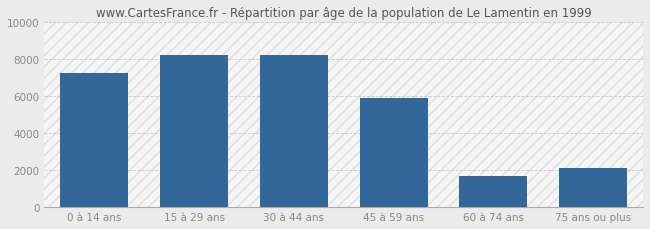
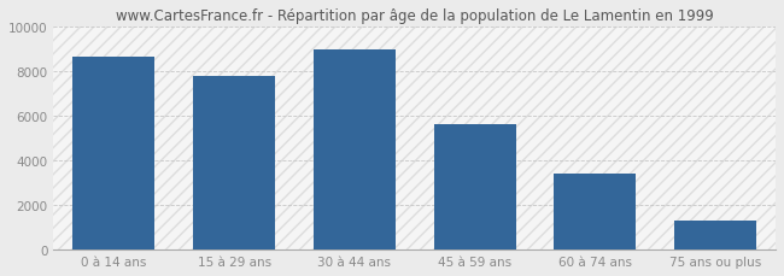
0 à 14 ans: 7200 -> 8600
15 à 29 ans: 8200 -> 7800
30 à 44 ans: 8200 -> 9000
45 à 59 ans: 5900 -> 5600
60 à 74 ans: 1700 -> 3400
75 ans ou plus: 2100 -> 1300
